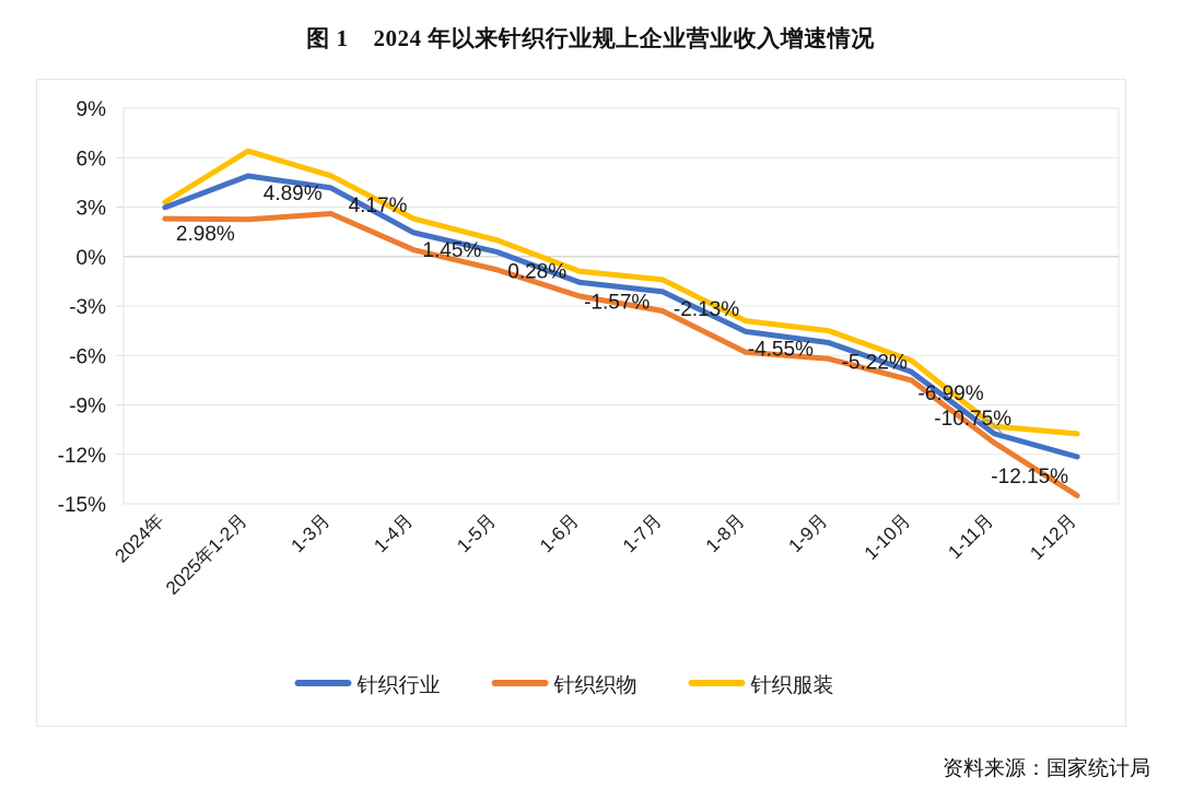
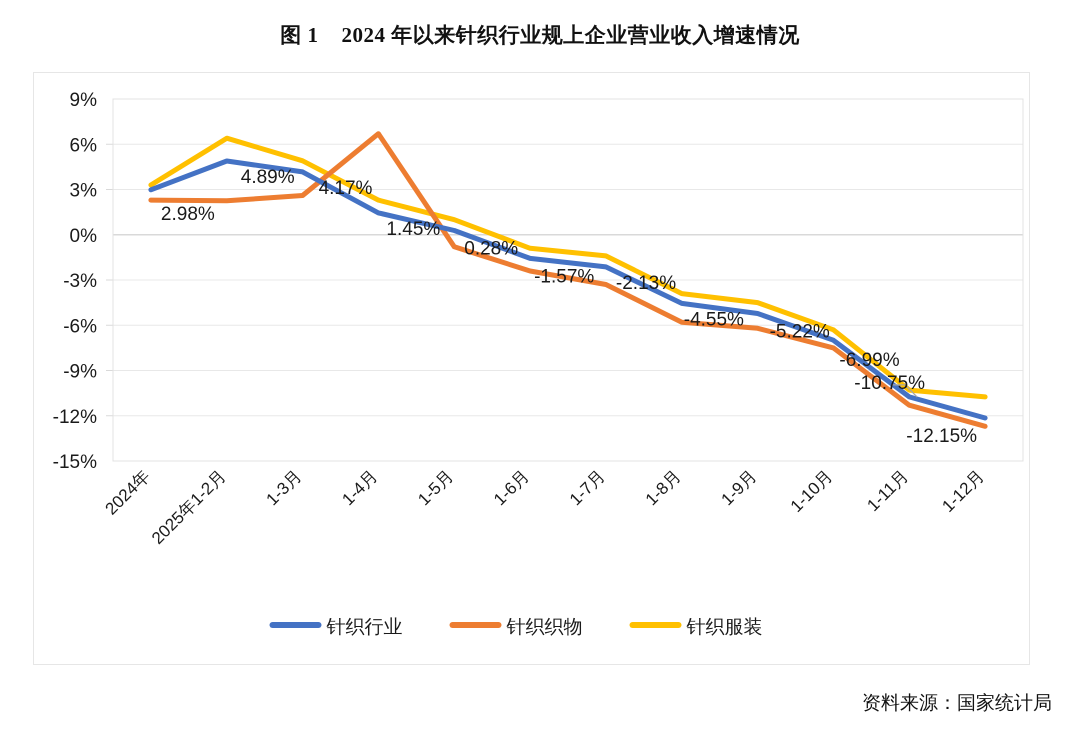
针织织物/1-4月: 0.4% -> 6.7%
针织织物/1-12月: -14.5% -> -12.7%
